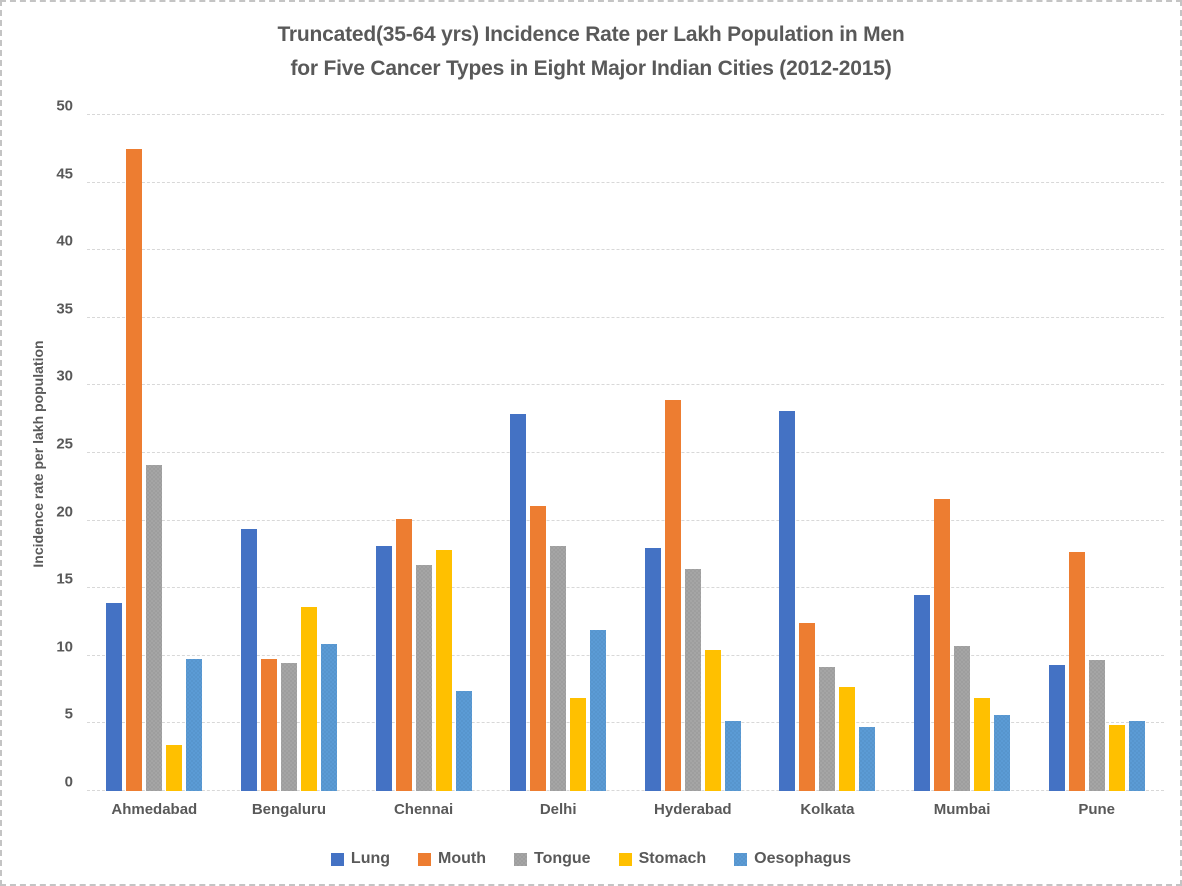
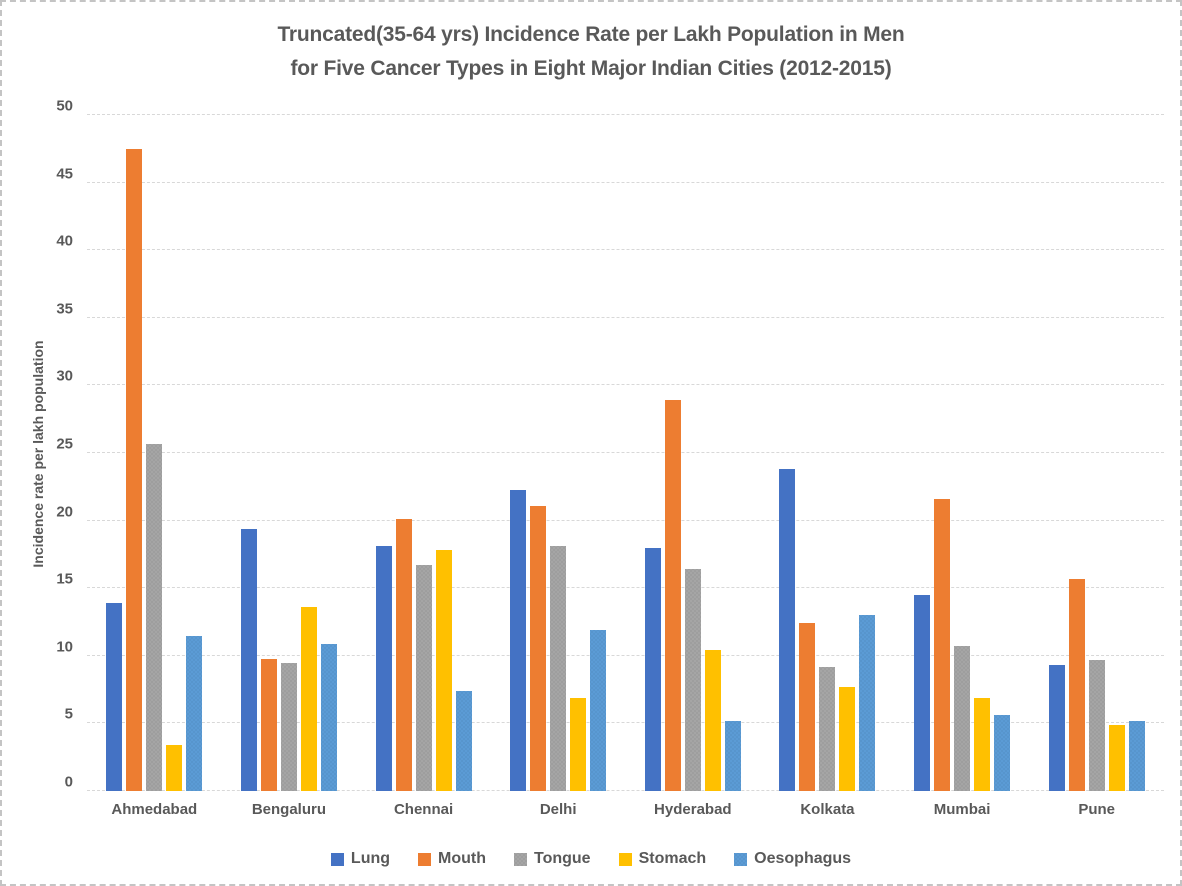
Tongue/Ahmedabad: 24.1 -> 25.7
Oesophagus/Ahmedabad: 9.8 -> 11.5
Lung/Delhi: 27.9 -> 22.3
Lung/Kolkata: 28.1 -> 23.8
Oesophagus/Kolkata: 4.7 -> 13.0
Mouth/Pune: 17.7 -> 15.7
